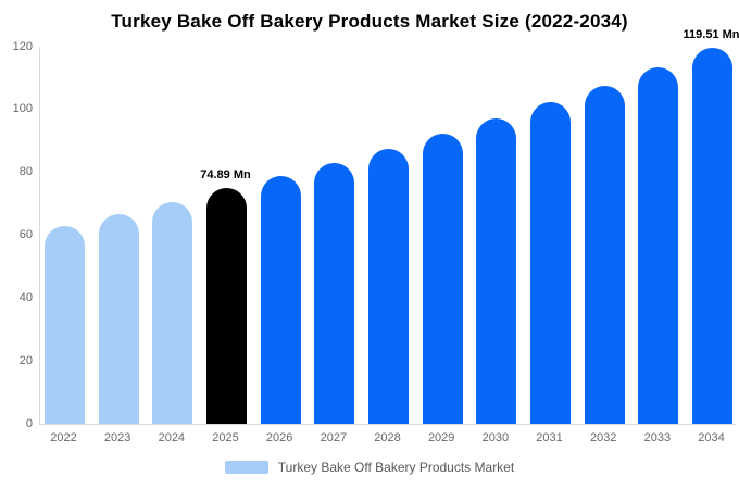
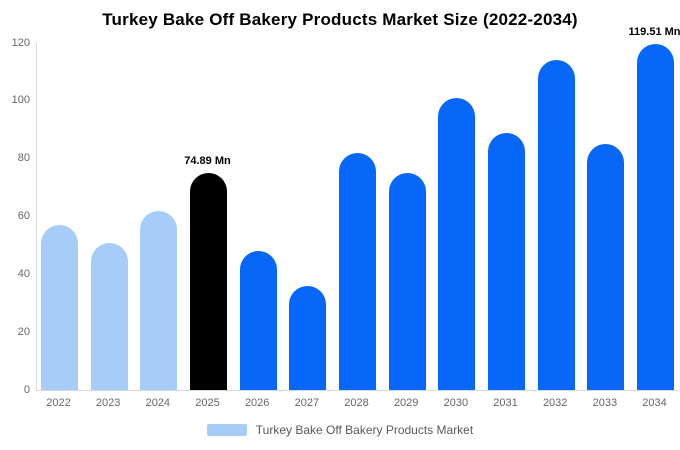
2022: 63 -> 57
2023: 67 -> 51
2024: 70 -> 62
2026: 79 -> 48
2027: 83 -> 36
2028: 88 -> 82
2029: 92 -> 75
2030: 97 -> 101
2031: 102 -> 89
2032: 108 -> 114
2033: 113 -> 85
